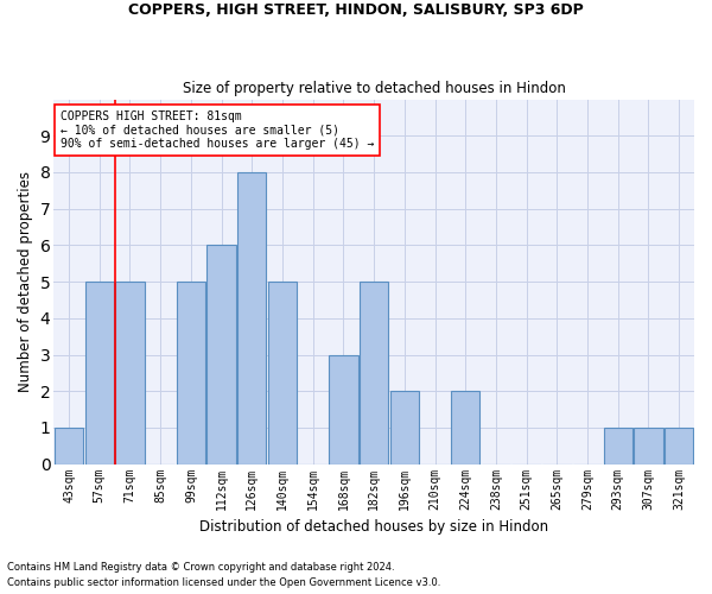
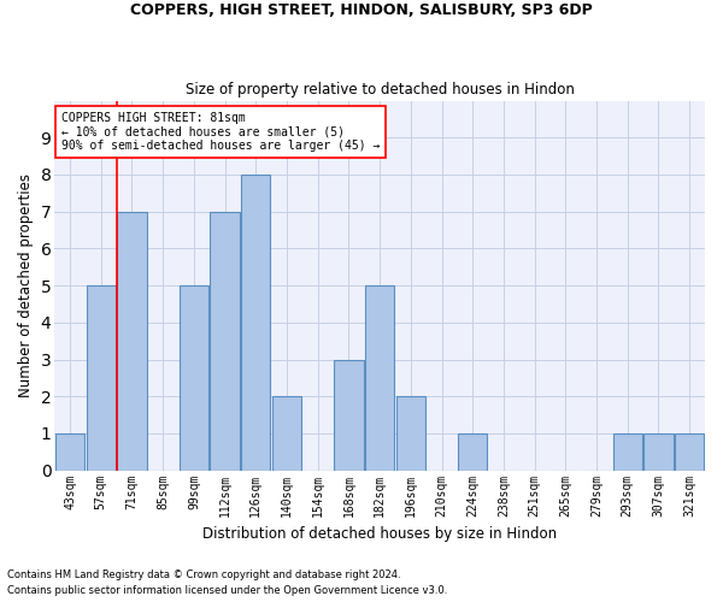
71sqm: 5 -> 7
112sqm: 6 -> 7
140sqm: 5 -> 2
224sqm: 2 -> 1
